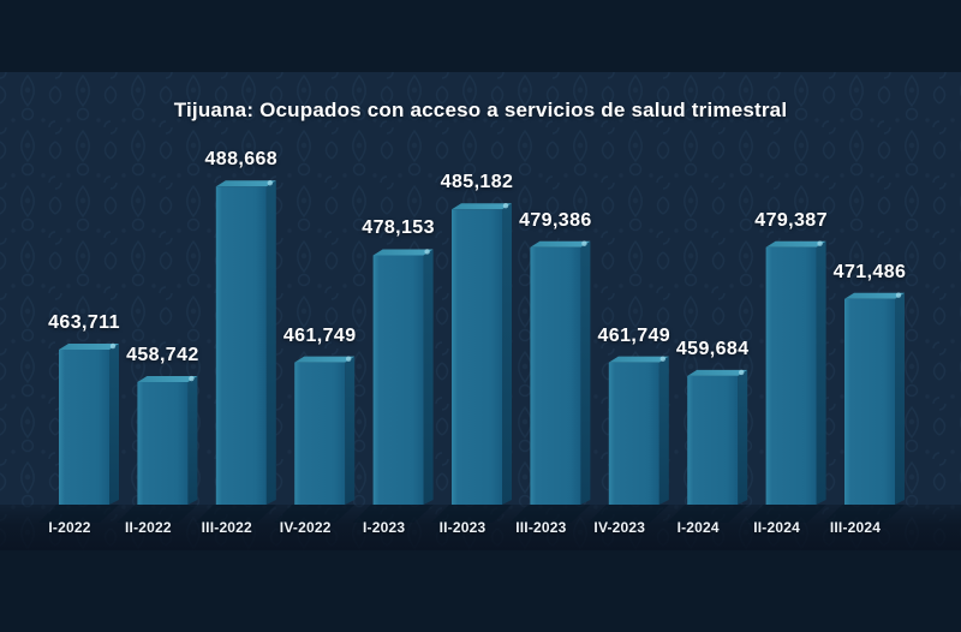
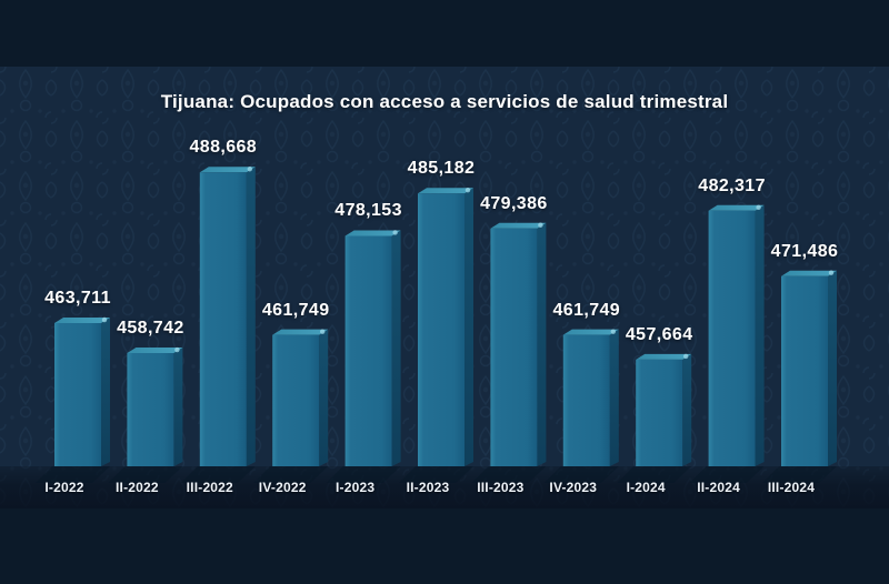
I-2024: 459,684 -> 457,664
II-2024: 479,387 -> 482,317
